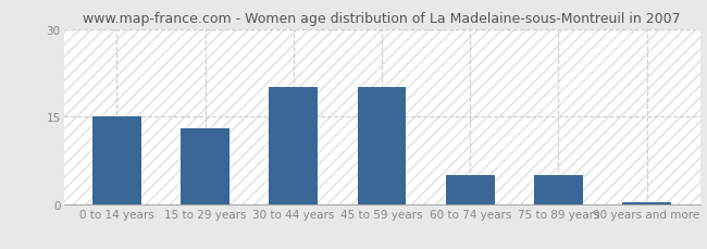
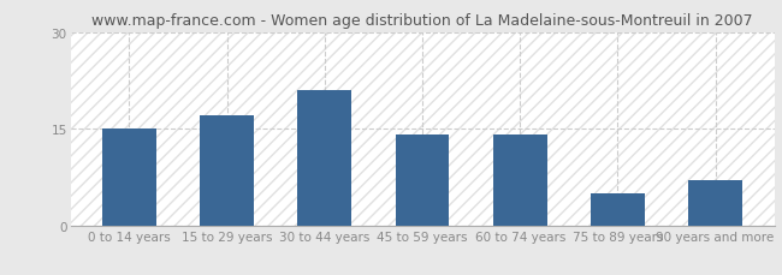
15 to 29 years: 13.0 -> 17.0
30 to 44 years: 20.0 -> 21.0
45 to 59 years: 20.0 -> 14.0
60 to 74 years: 5.0 -> 14.0
90 years and more: 0.3 -> 7.0
